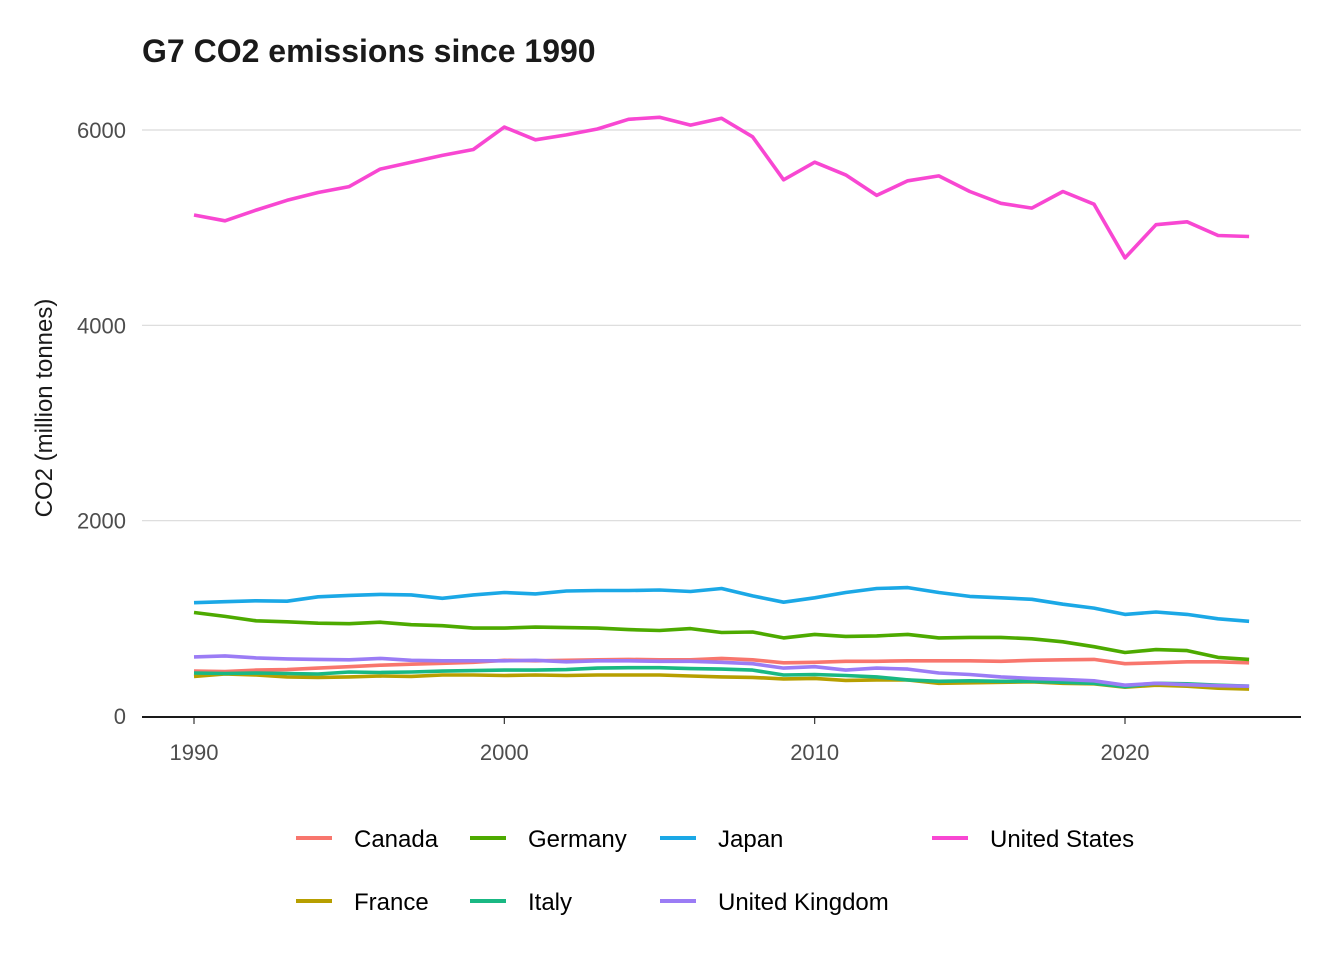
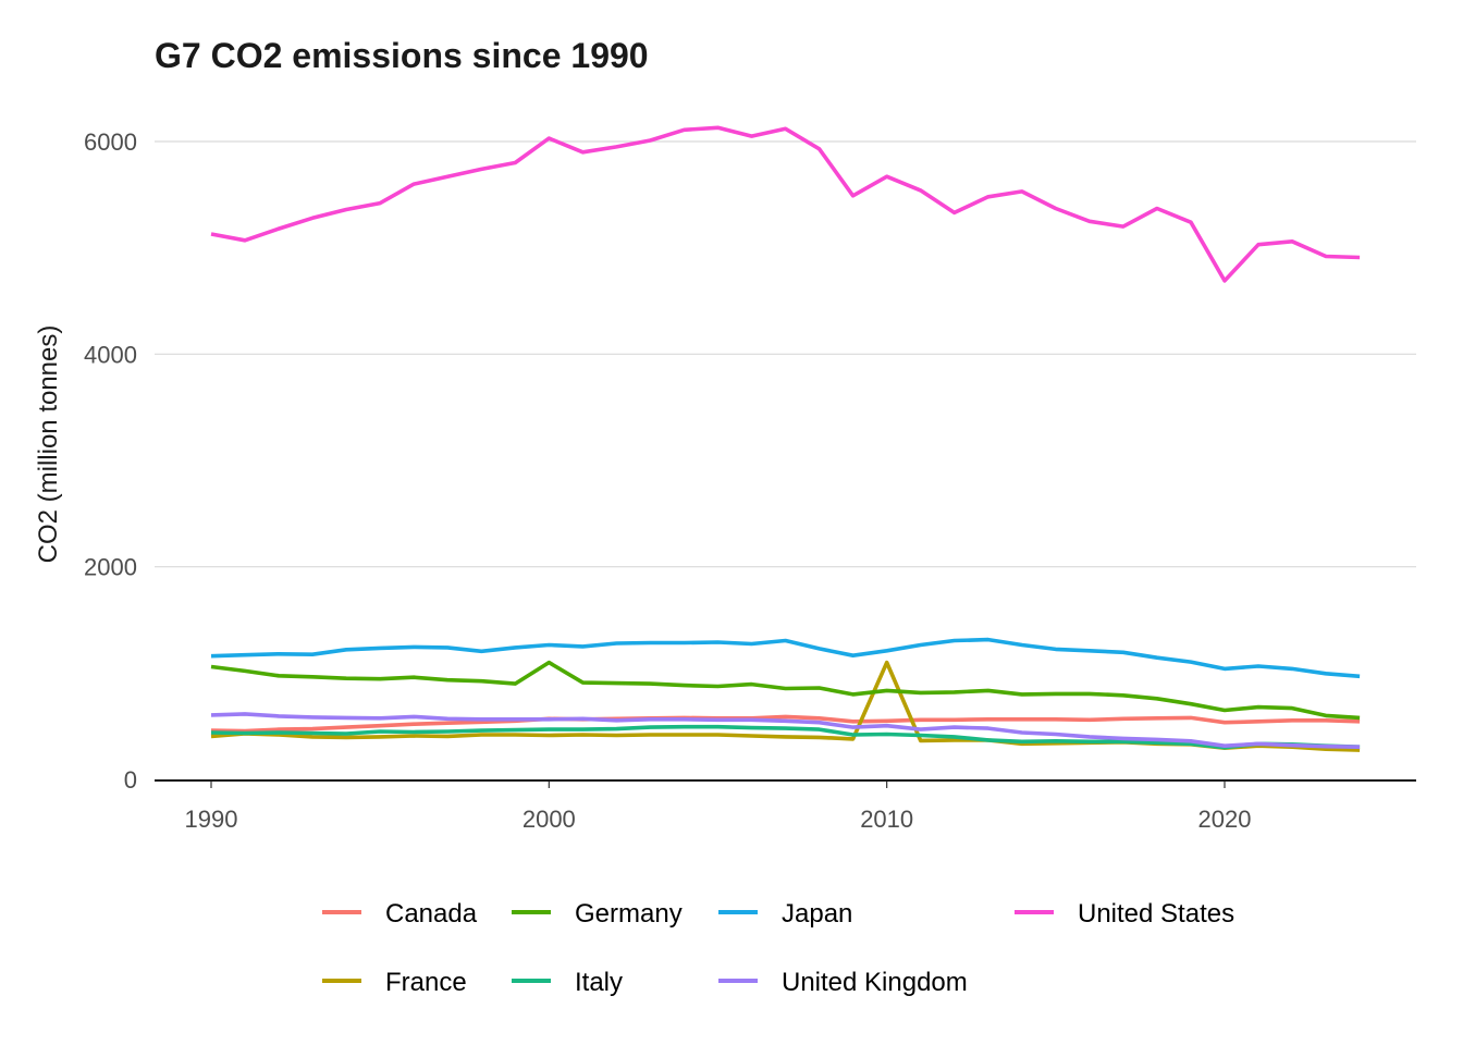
Germany/2000: 900 -> 1100
France/2010: 400 -> 1100
